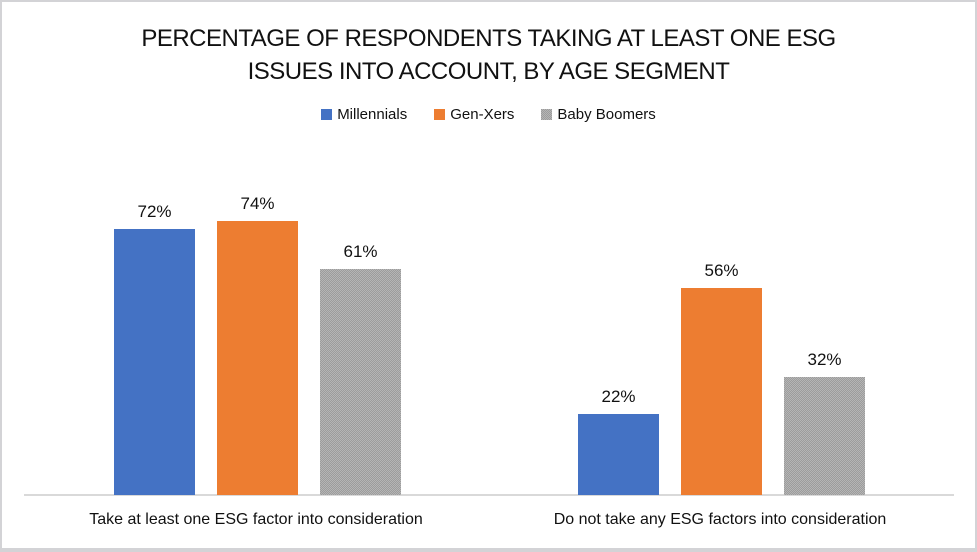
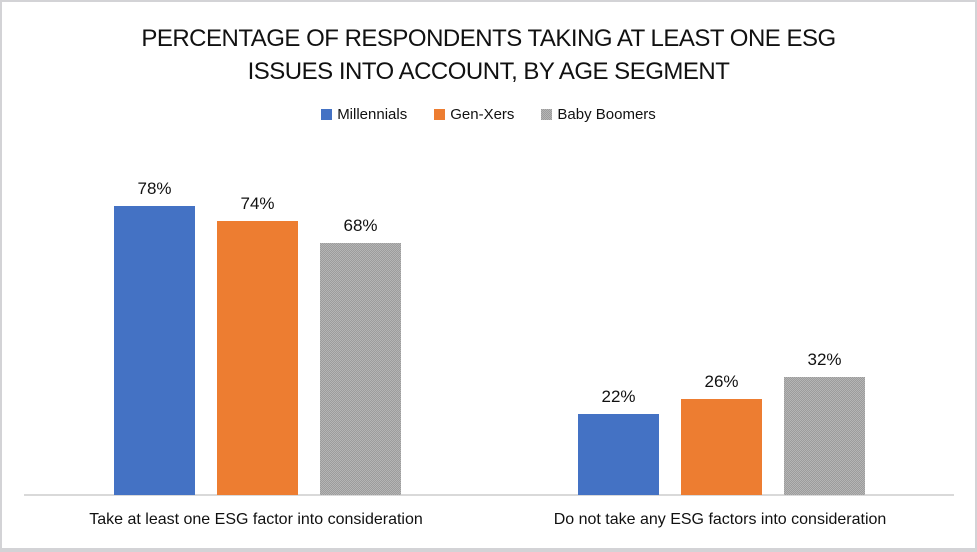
Millennials/Take at least one ESG factor into consideration: 72% -> 78%
Baby Boomers/Take at least one ESG factor into consideration: 61% -> 68%
Gen-Xers/Do not take any ESG factors into consideration: 56% -> 26%
